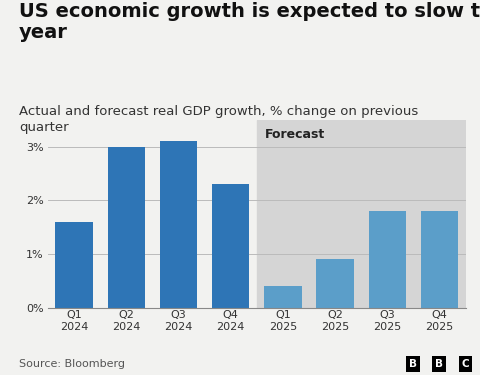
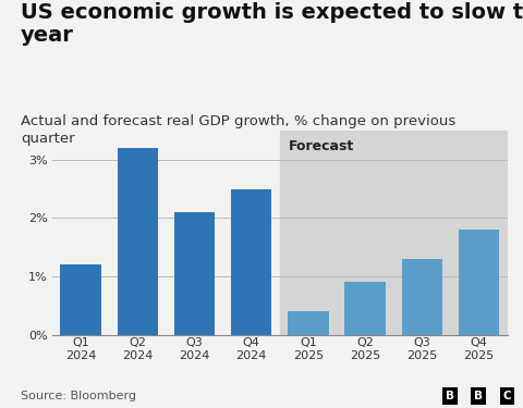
Q1 2024: 1.6% -> 1.2%
Q2 2024: 3.0% -> 3.2%
Q3 2024: 3.1% -> 2.1%
Q4 2024: 2.3% -> 2.5%
Q3 2025: 1.8% -> 1.3%
